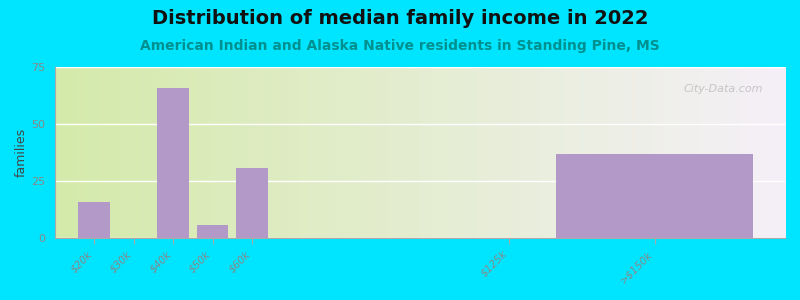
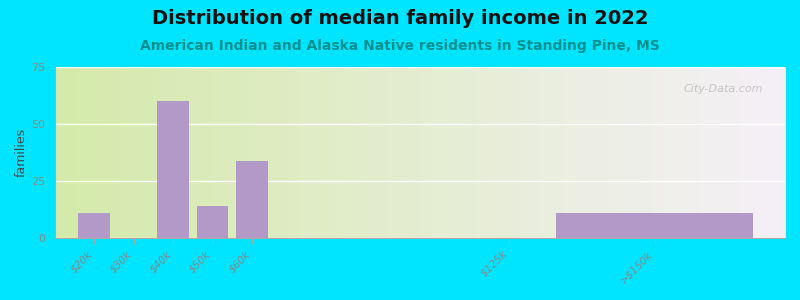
$20k: 16 -> 11
$40k: 66 -> 60
$50k: 6 -> 14
$60k: 31 -> 34
>$150k: 37 -> 11
